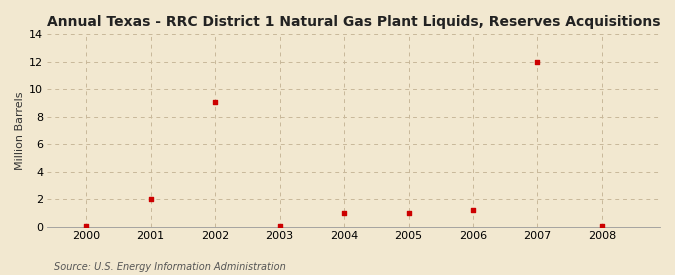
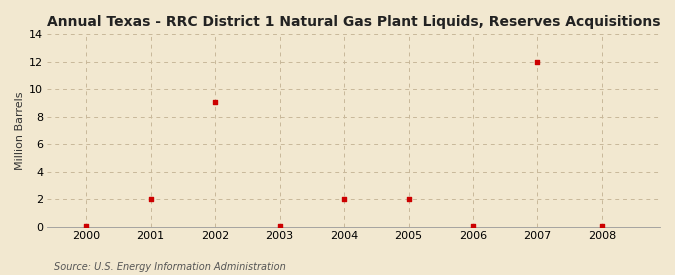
2004: 1.0 -> 2.0
2005: 1.0 -> 2.0
2006: 1.2 -> 0.1
